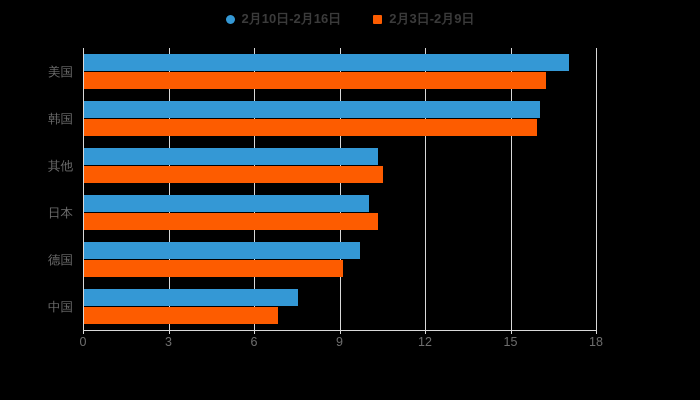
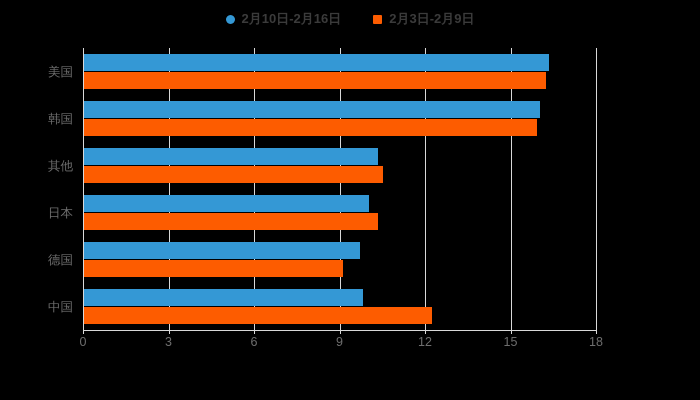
2月10日-2月16日/美国: 17.0 -> 16.3
2月10日-2月16日/中国: 7.5 -> 9.8
2月3日-2月9日/中国: 6.8 -> 12.2
